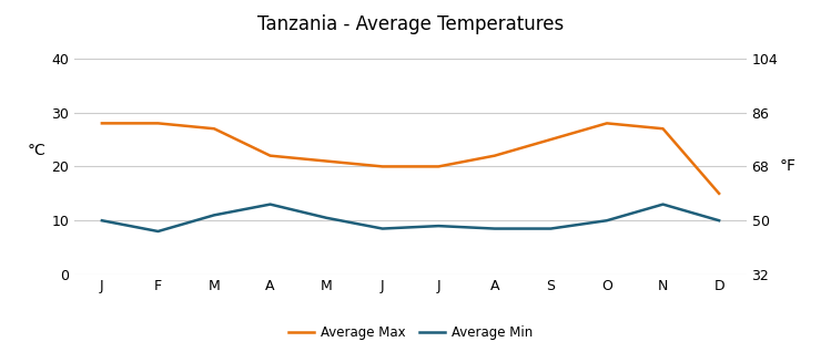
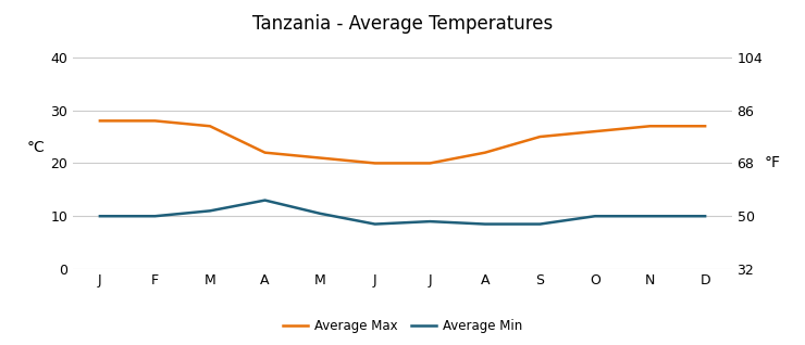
Average Min/F: 8.0 -> 10.0
Average Max/O: 28 -> 26
Average Min/N: 13.0 -> 10.0
Average Max/D: 15 -> 27
